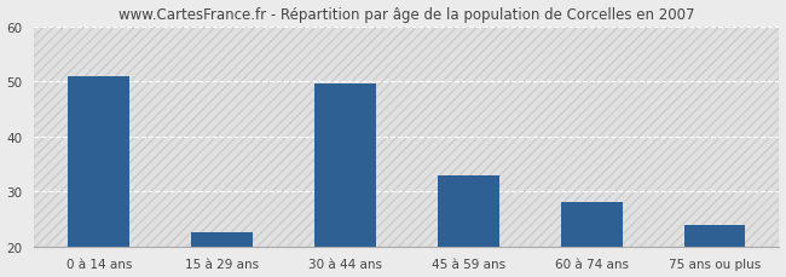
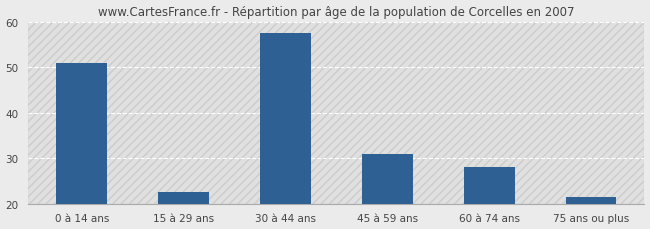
30 à 44 ans: 49.5 -> 57.5
45 à 59 ans: 33.0 -> 31.0
75 ans ou plus: 24.0 -> 21.5
